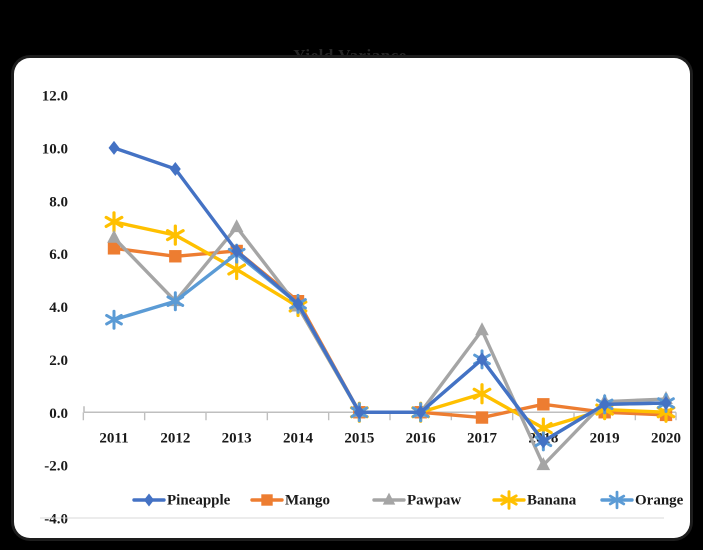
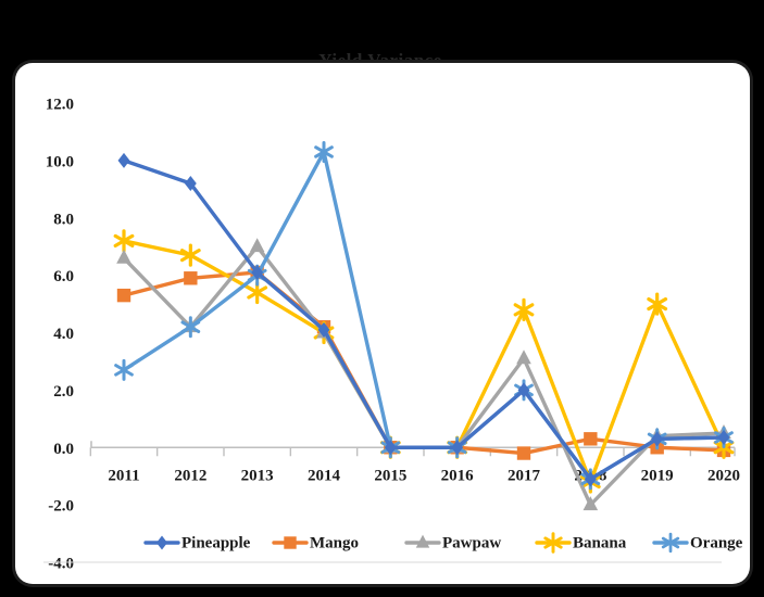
Mango/2011: 6.2 -> 5.3
Orange/2011: 3.5 -> 2.7
Orange/2014: 4.1 -> 10.3
Banana/2017: 0.7 -> 4.8
Banana/2018: -0.6 -> -1.2
Banana/2019: 0.1 -> 5.0
